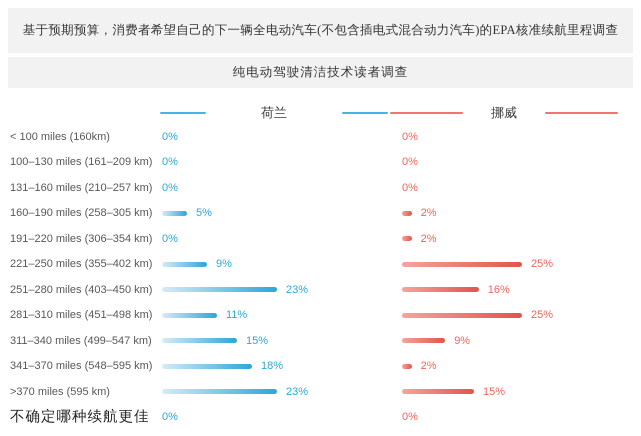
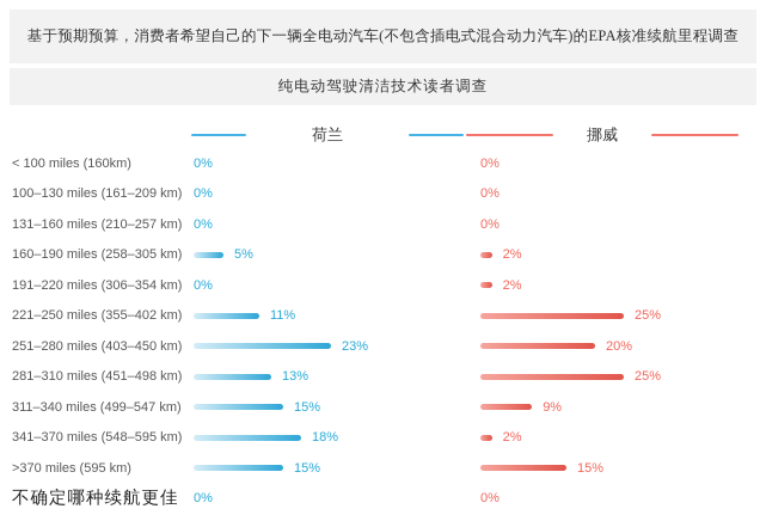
荷兰/221–250 miles (355–402 km): 9% -> 11%
挪威/251–280 miles (403–450 km): 16% -> 20%
荷兰/281–310 miles (451–498 km): 11% -> 13%
荷兰/>370 miles (595 km): 23% -> 15%
